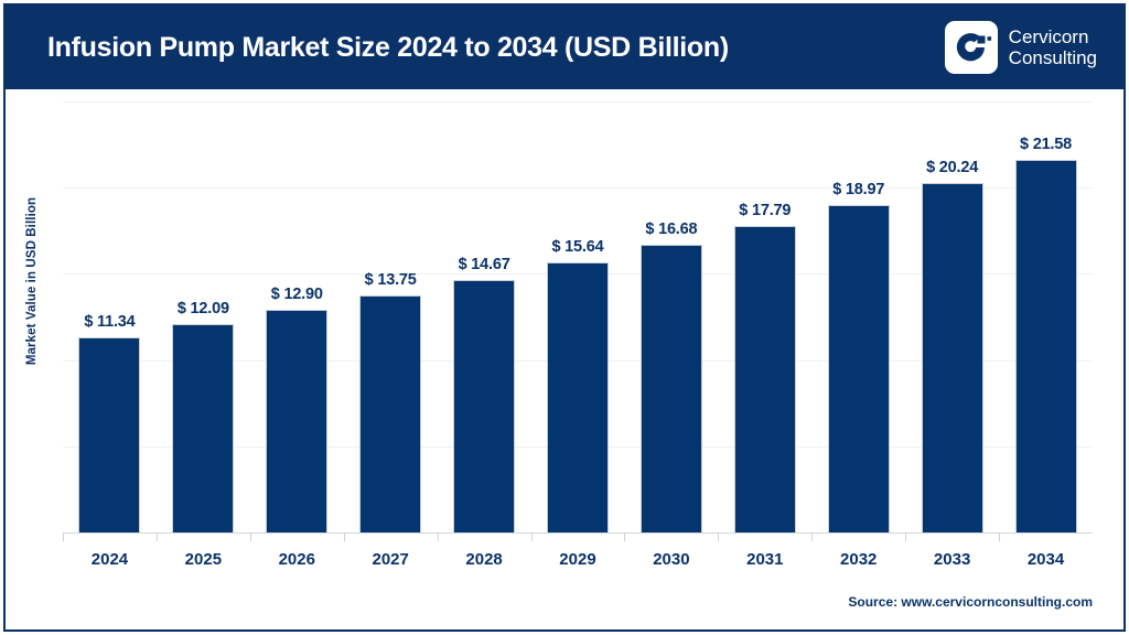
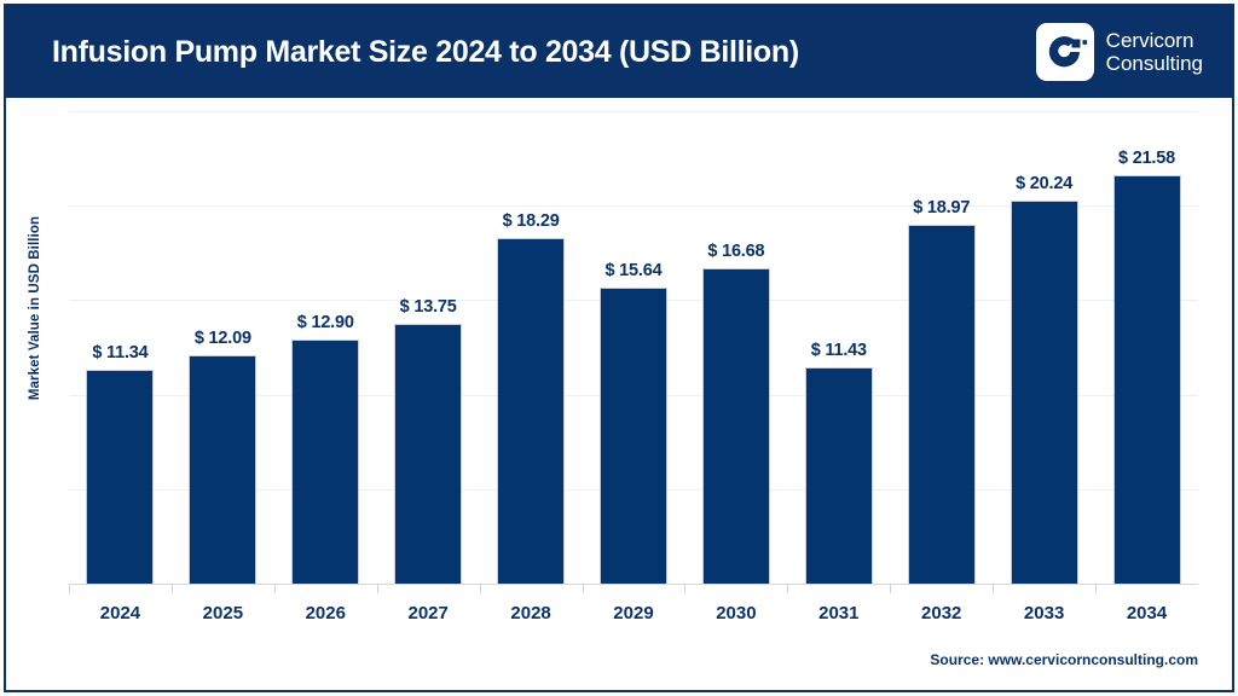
2028: 14.67 -> 18.29
2031: 17.79 -> 11.43
